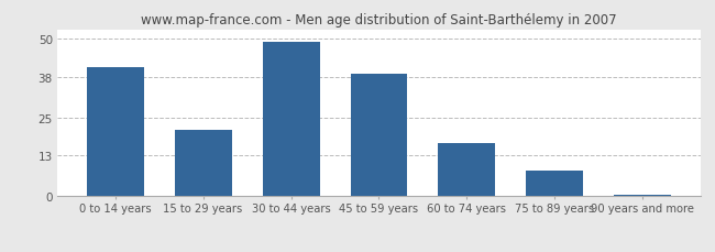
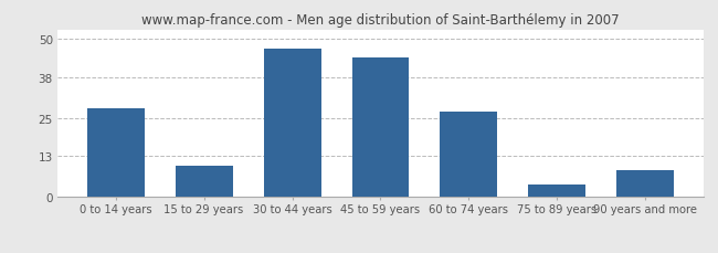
0 to 14 years: 41.0 -> 28.0
15 to 29 years: 21.0 -> 10.0
30 to 44 years: 49.0 -> 47.0
45 to 59 years: 39.0 -> 44.0
60 to 74 years: 17.0 -> 27.0
75 to 89 years: 8.0 -> 4.0
90 years and more: 0.5 -> 8.5
